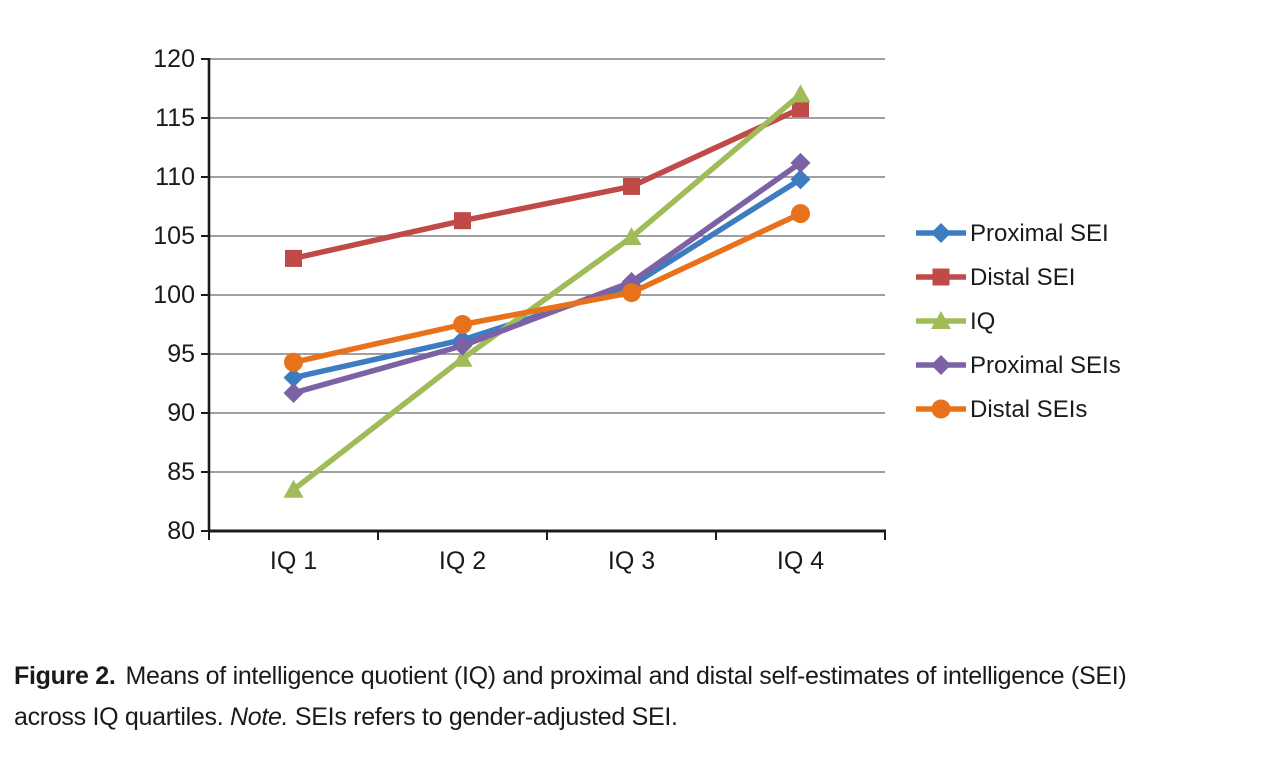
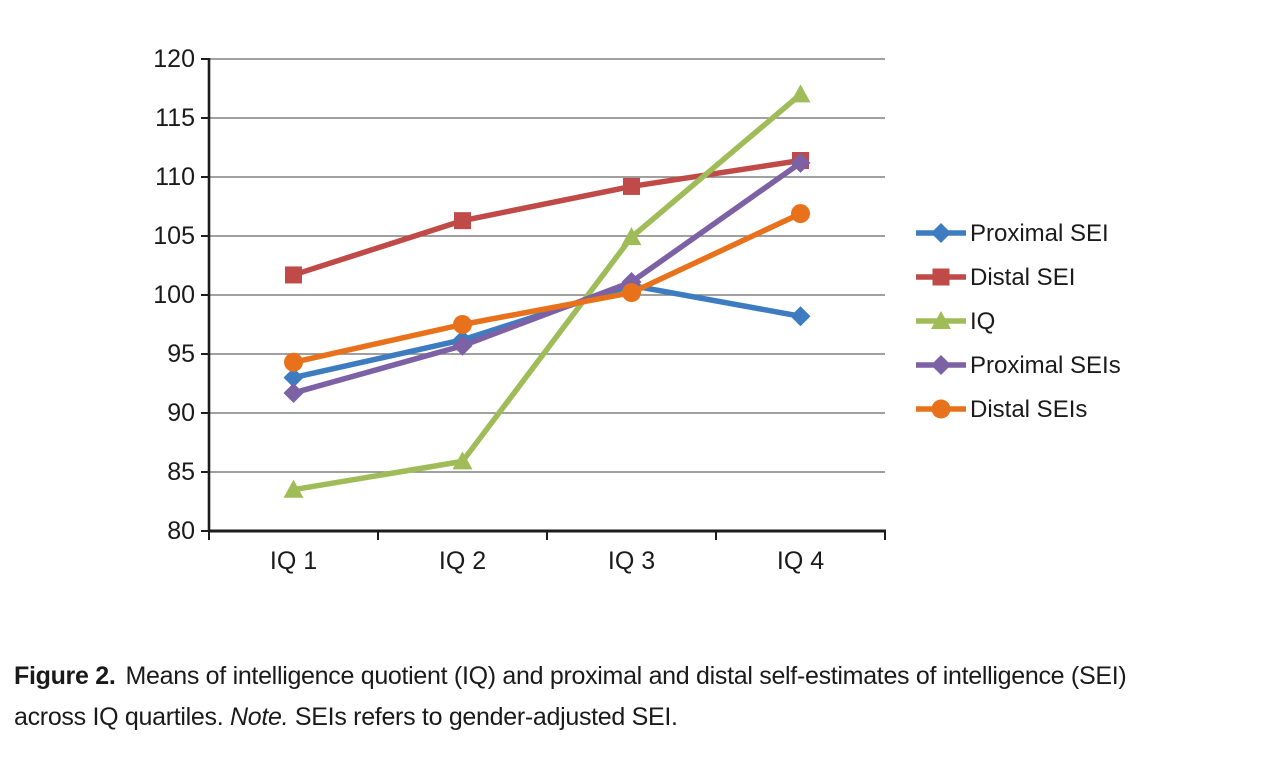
Distal SEI/IQ 1: 103.1 -> 101.7
IQ/IQ 2: 94.6 -> 85.9
Proximal SEI/IQ 4: 109.8 -> 98.2
Distal SEI/IQ 4: 115.8 -> 111.4
